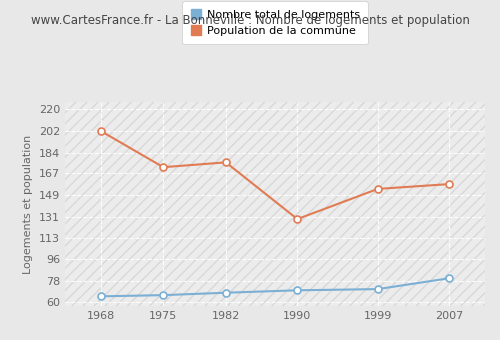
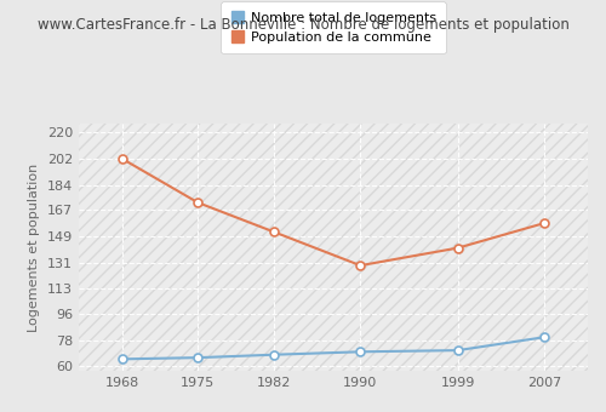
Population de la commune/1982: 176 -> 152
Population de la commune/1999: 154 -> 141
